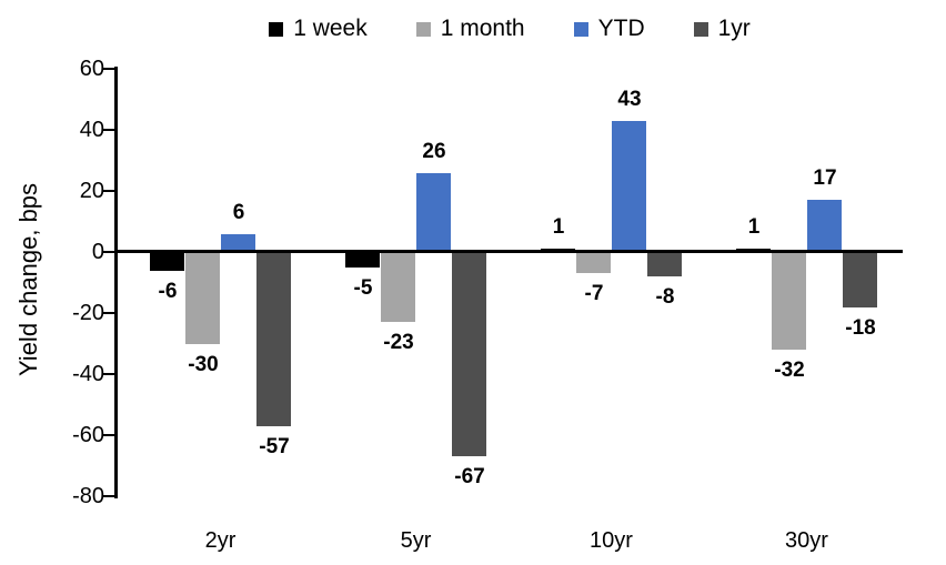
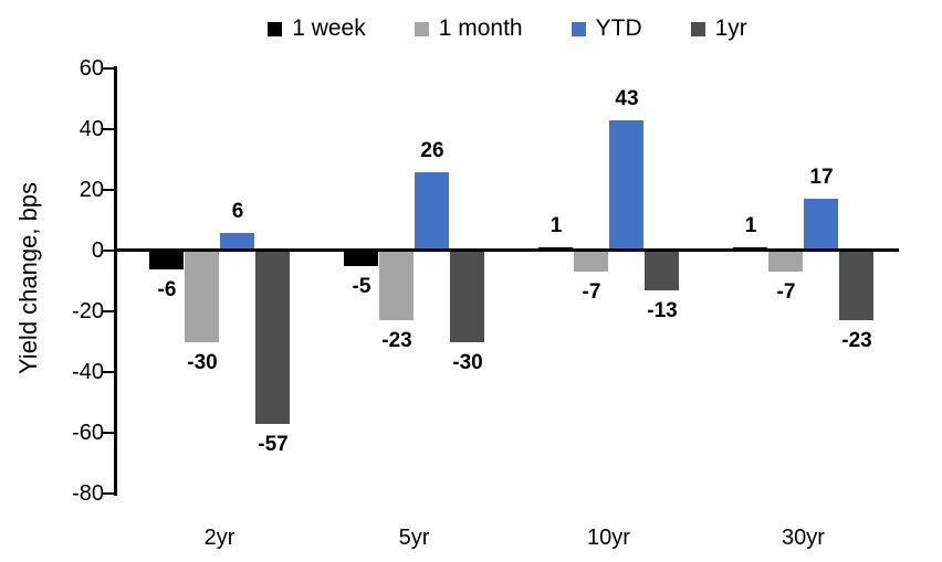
1yr/5yr: -67 -> -30
1yr/10yr: -8 -> -13
1 month/30yr: -32 -> -7
1yr/30yr: -18 -> -23
